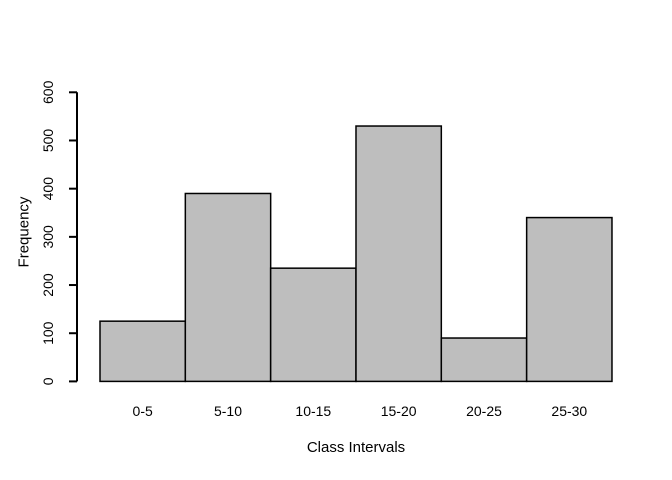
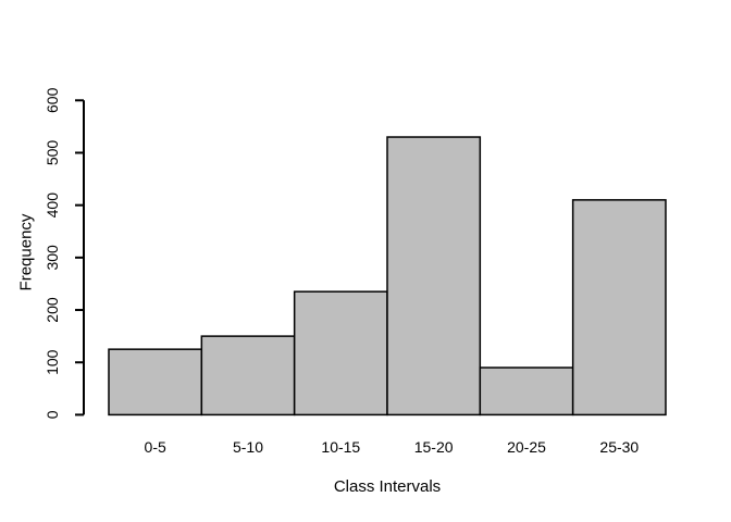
5-10: 390 -> 150
25-30: 340 -> 410
